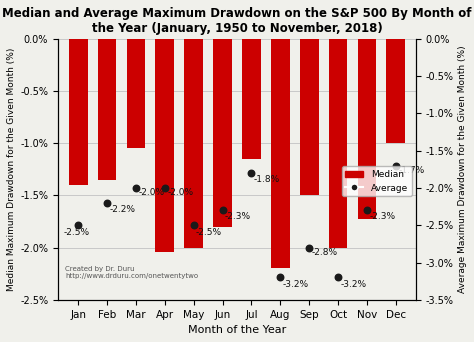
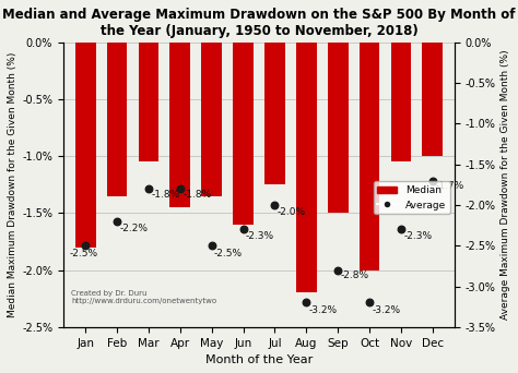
Median/Jan: -1.4% -> -1.8%
Average/Mar: -2.0% -> -1.8%
Median/Apr: -2.04% -> -1.45%
Average/Apr: -2.0% -> -1.8%
Median/May: -2.00% -> -1.35%
Median/Jun: -1.80% -> -1.60%
Median/Jul: -1.15% -> -1.25%
Average/Jul: -1.8% -> -2.0%
Median/Nov: -1.73% -> -1.05%
